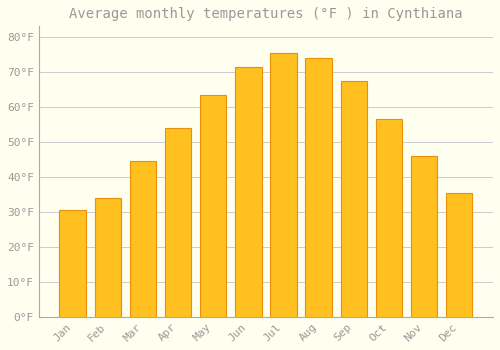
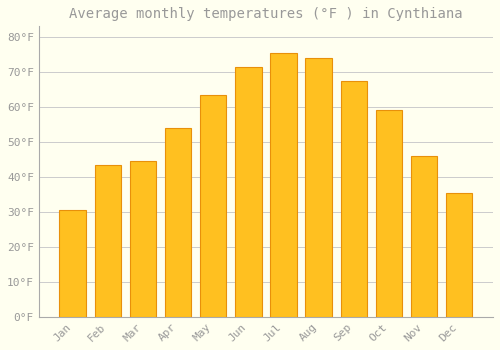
Feb: 34.0°F -> 43.5°F
Oct: 56.5°F -> 59.0°F
